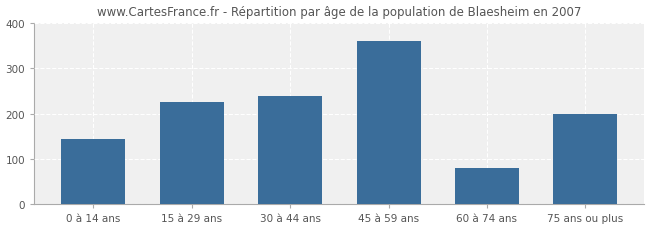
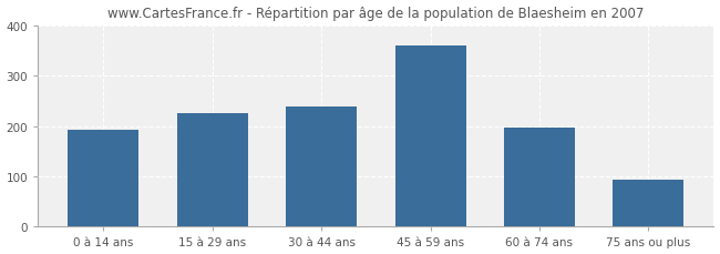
0 à 14 ans: 145 -> 193
60 à 74 ans: 80 -> 196
75 ans ou plus: 200 -> 94
